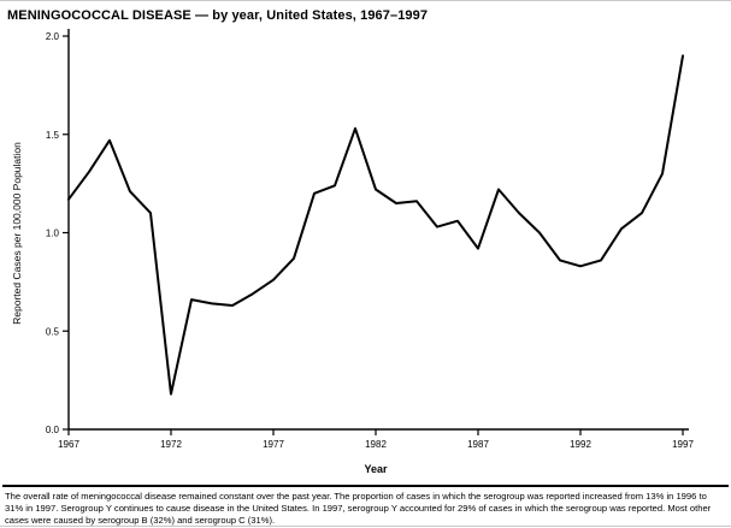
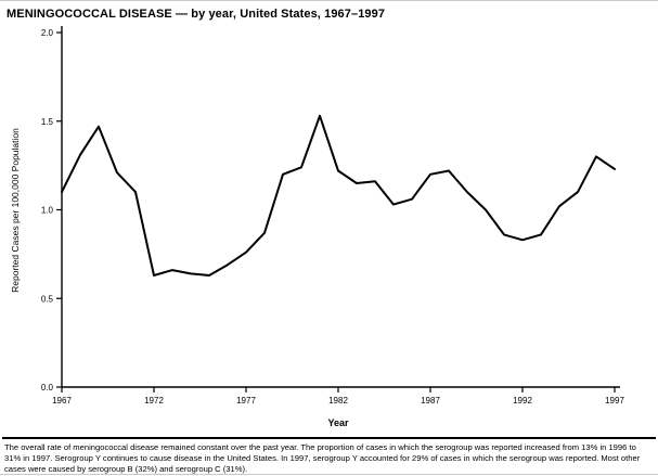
1967: 1.17 -> 1.10
1972: 0.18 -> 0.63
1987: 0.92 -> 1.20
1997: 1.90 -> 1.23
